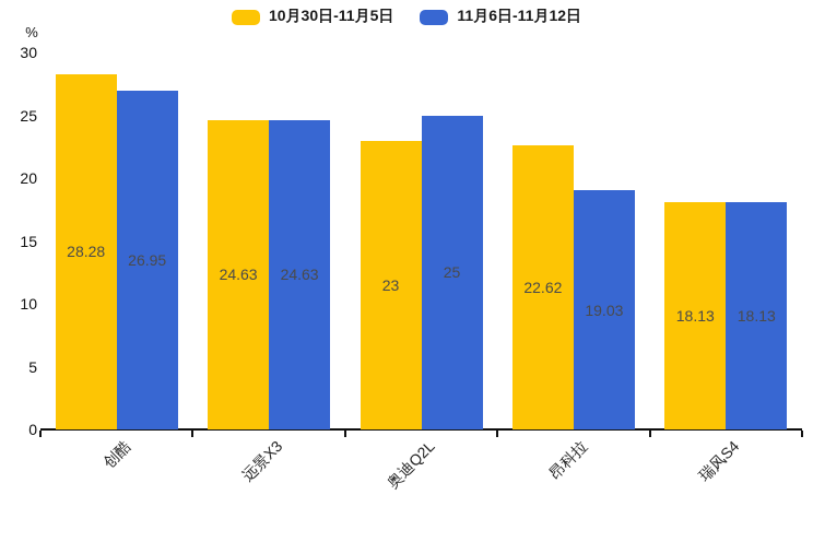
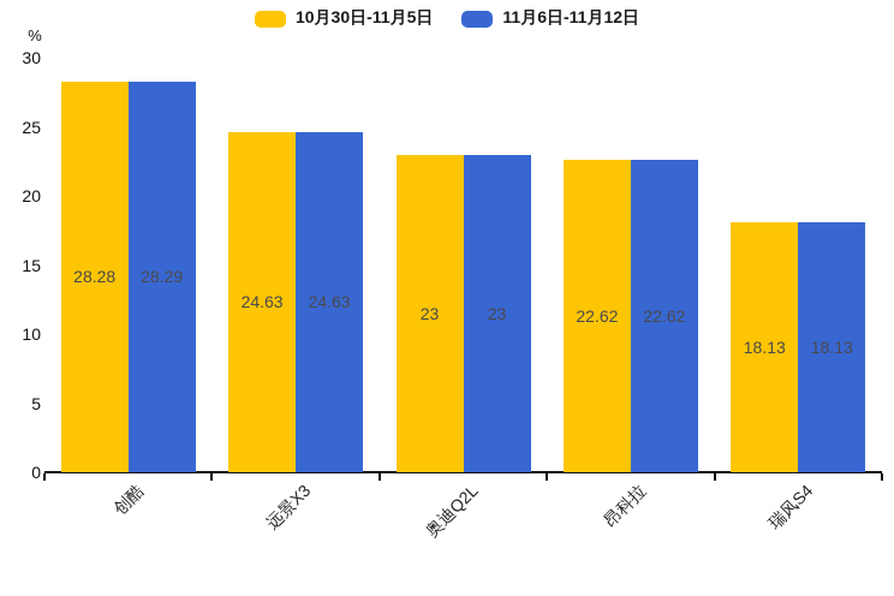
11月6日-11月12日/创酷: 26.95 -> 28.29
11月6日-11月12日/奥迪Q2L: 25 -> 23
11月6日-11月12日/昂科拉: 19.03 -> 22.62
